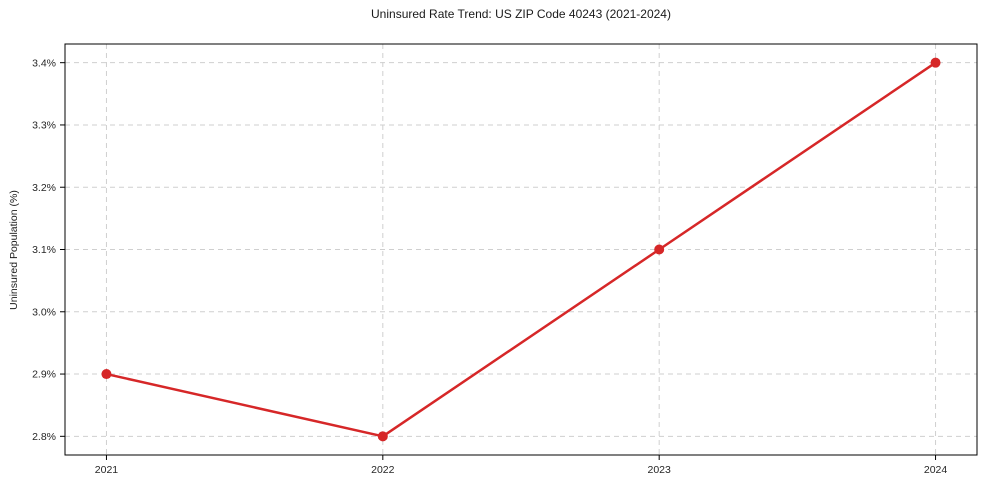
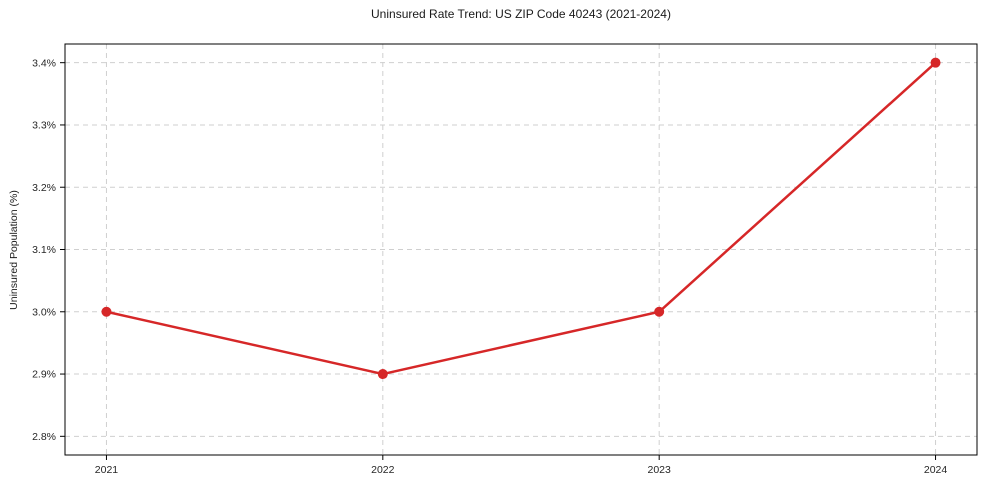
2021: 2.9% -> 3.0%
2022: 2.8% -> 2.9%
2023: 3.1% -> 3.0%
